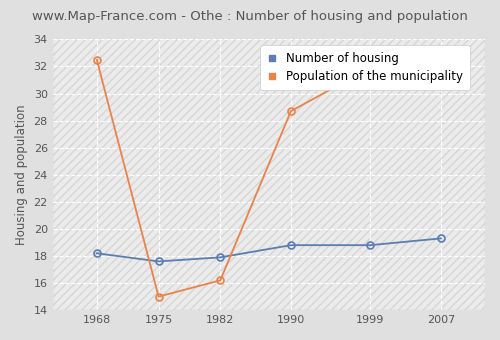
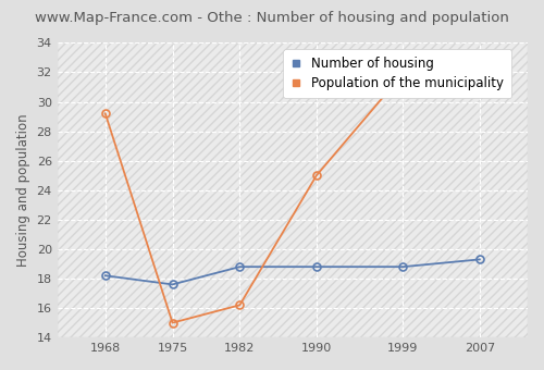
Population of the municipality/1968: 32.5 -> 29.2
Number of housing/1982: 17.9 -> 18.8
Population of the municipality/1990: 28.7 -> 25.0
